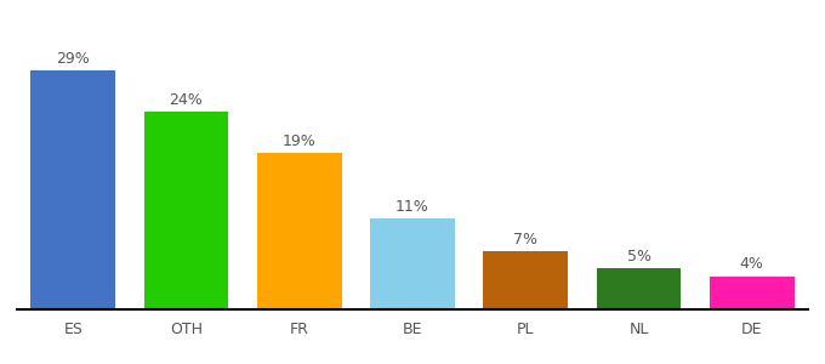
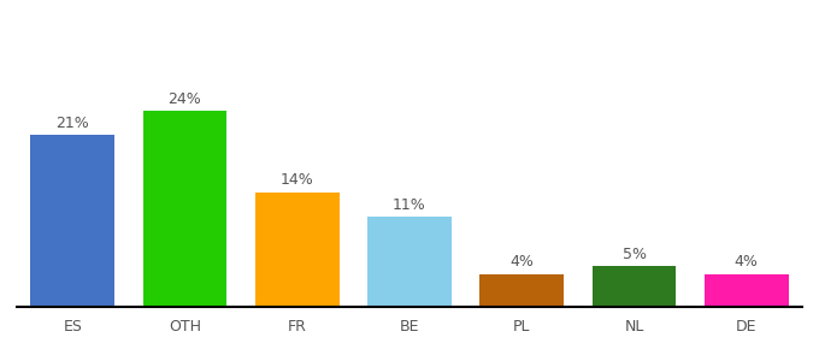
ES: 29% -> 21%
FR: 19% -> 14%
PL: 7% -> 4%
